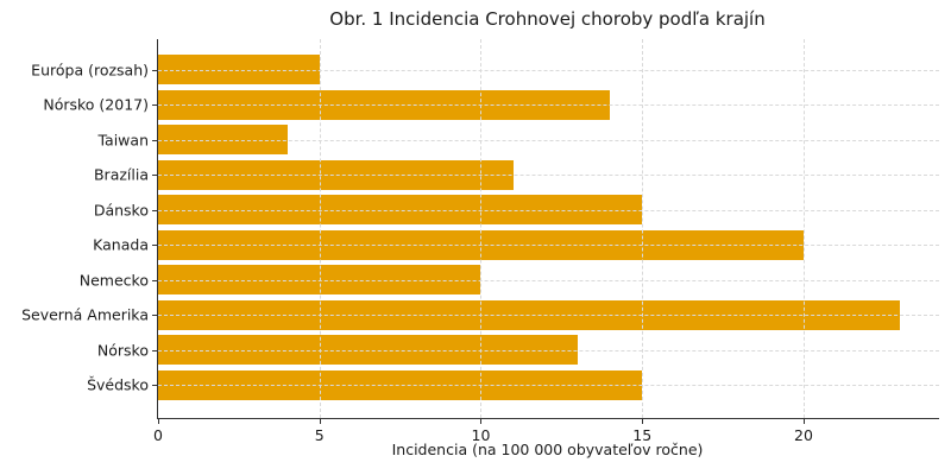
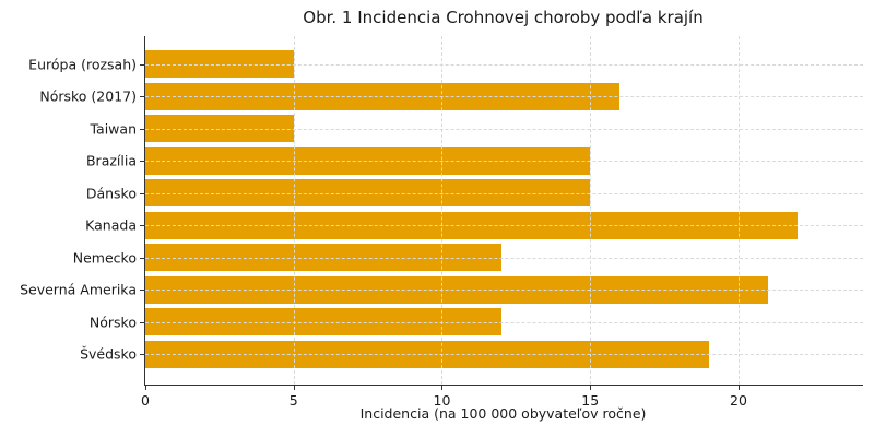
Nórsko (2017): 14 -> 16
Taiwan: 4 -> 5
Brazília: 11 -> 15
Kanada: 20 -> 22
Nemecko: 10 -> 12
Severná Amerika: 23 -> 21
Nórsko: 13 -> 12
Švédsko: 15 -> 19
